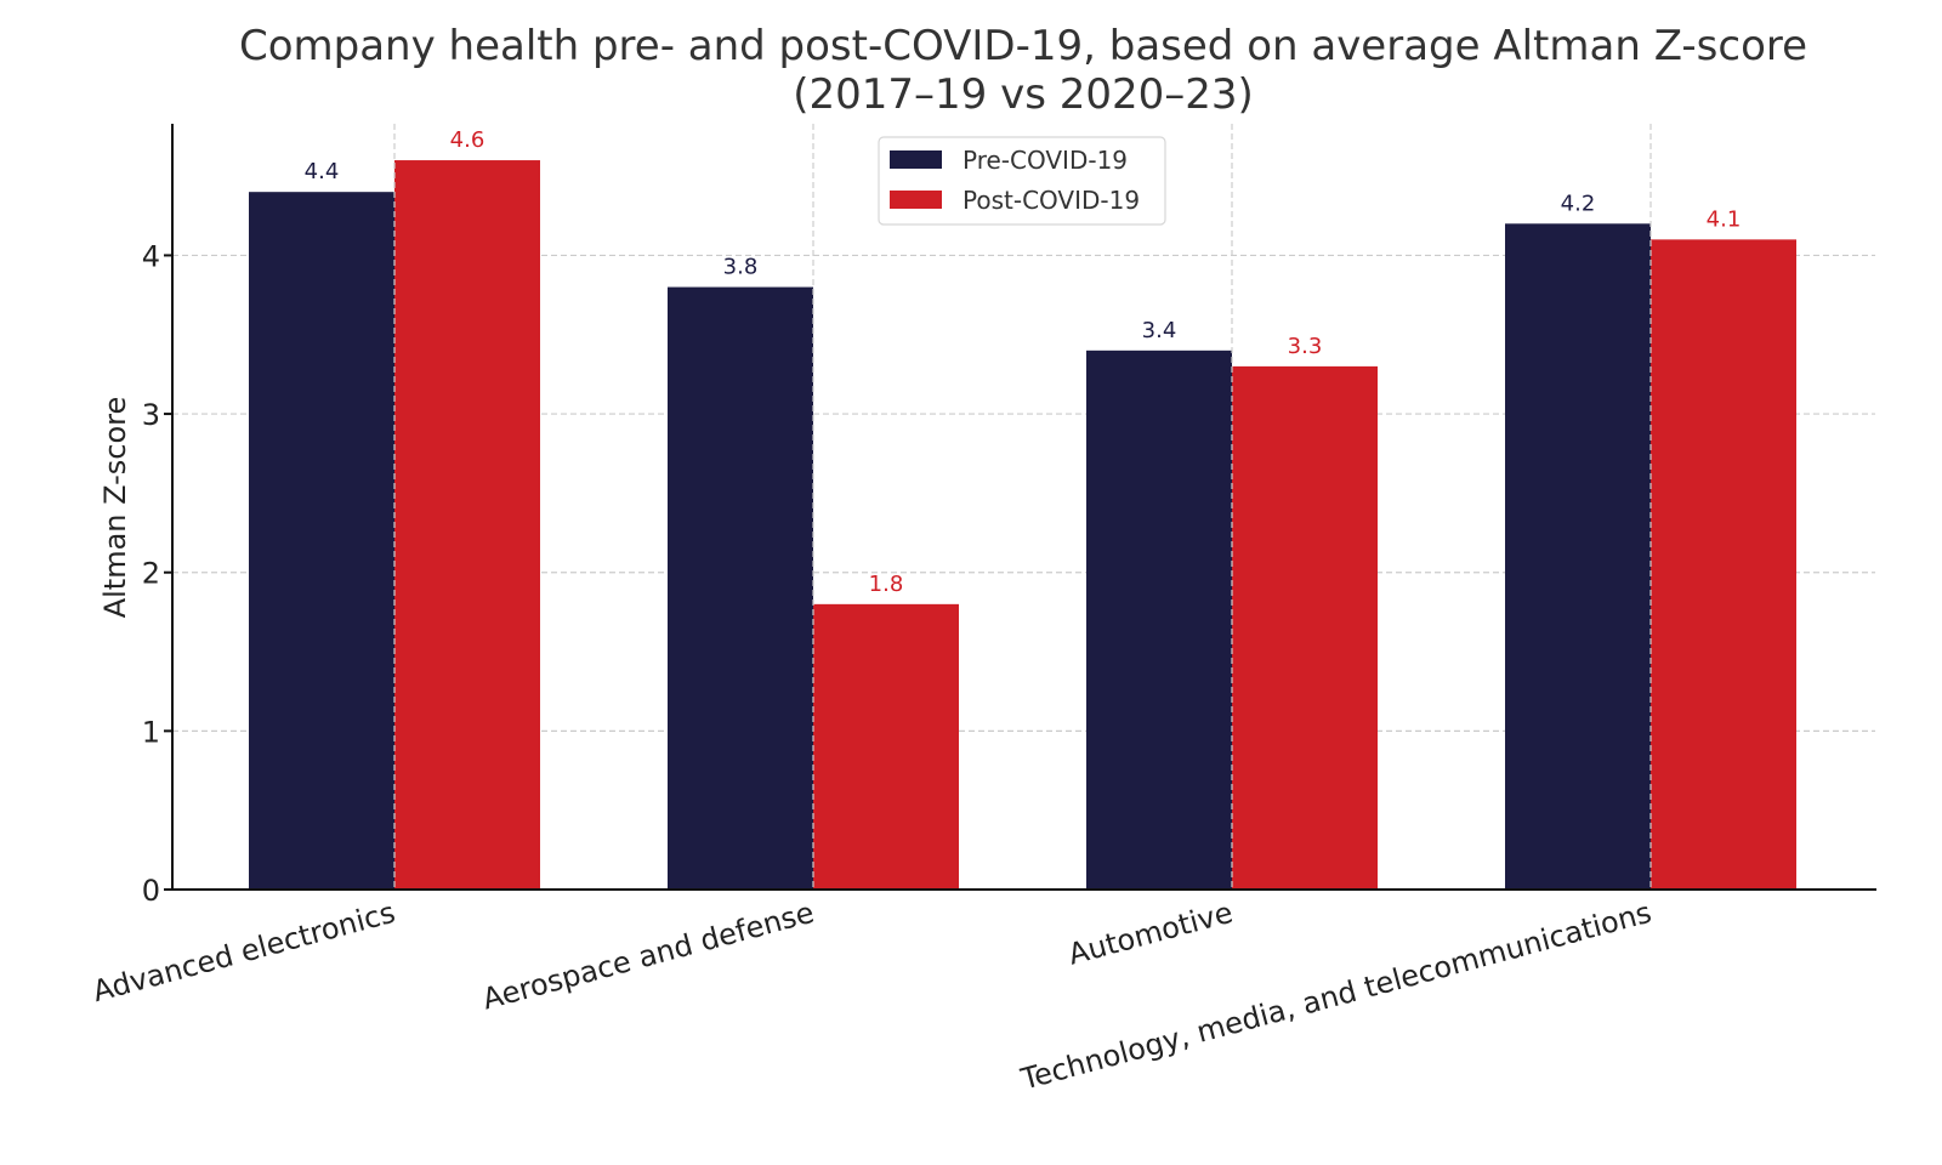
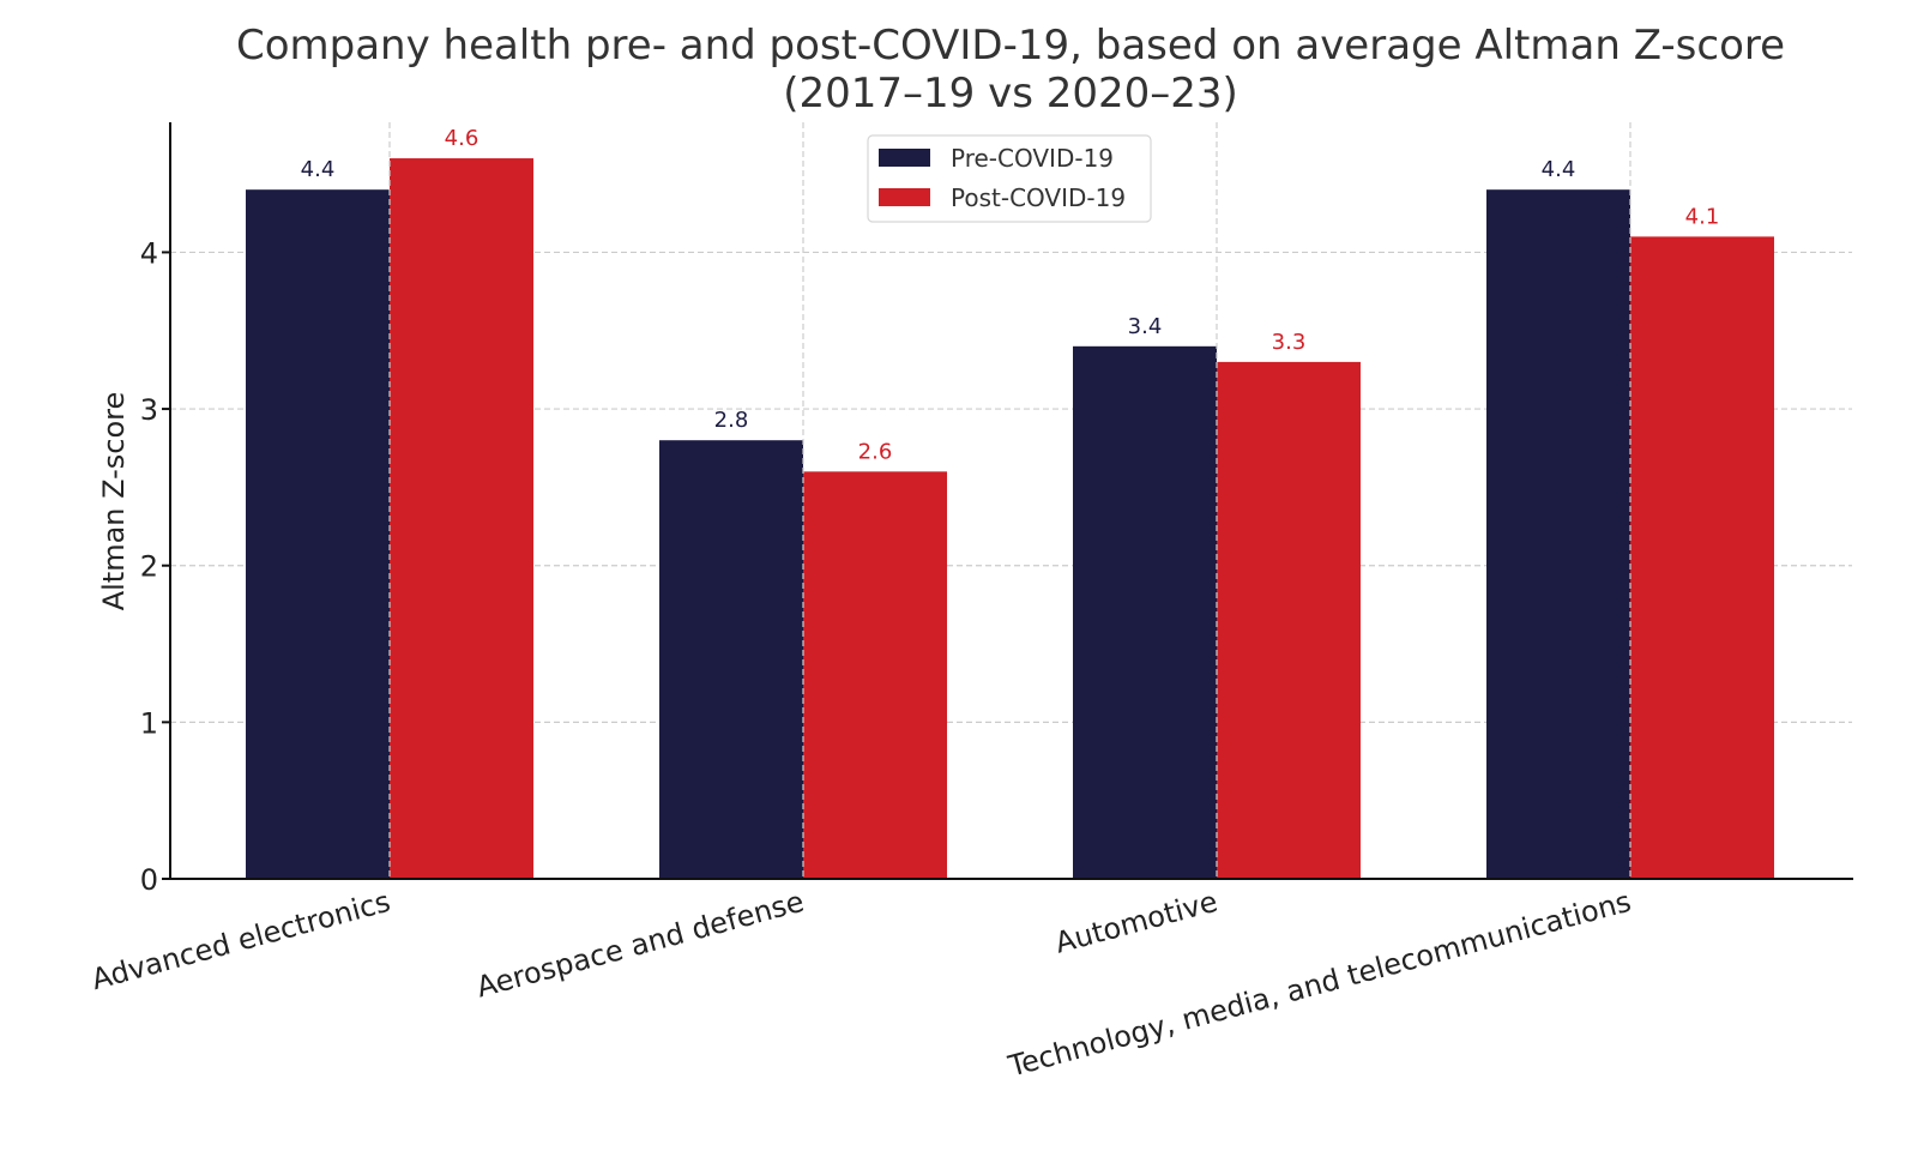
Pre-COVID-19/Aerospace and defense: 3.8 -> 2.8
Post-COVID-19/Aerospace and defense: 1.8 -> 2.6
Pre-COVID-19/Technology, media, and telecommunications: 4.2 -> 4.4
